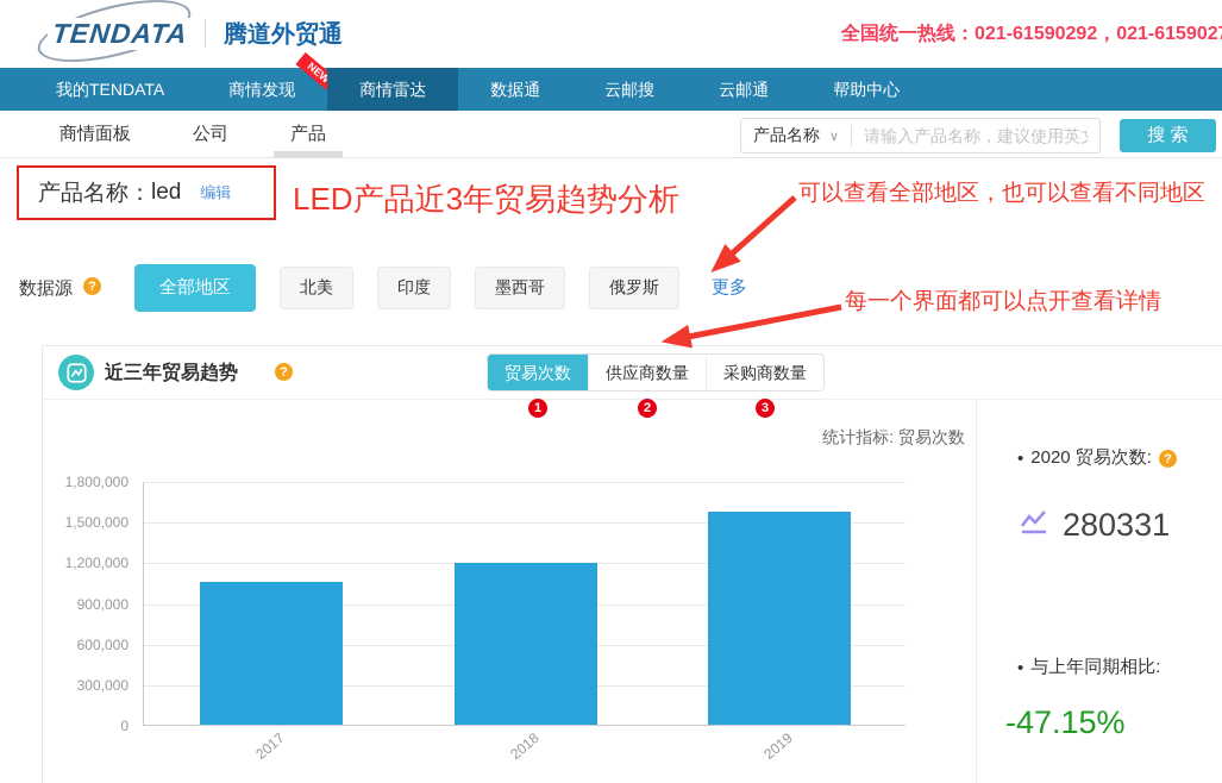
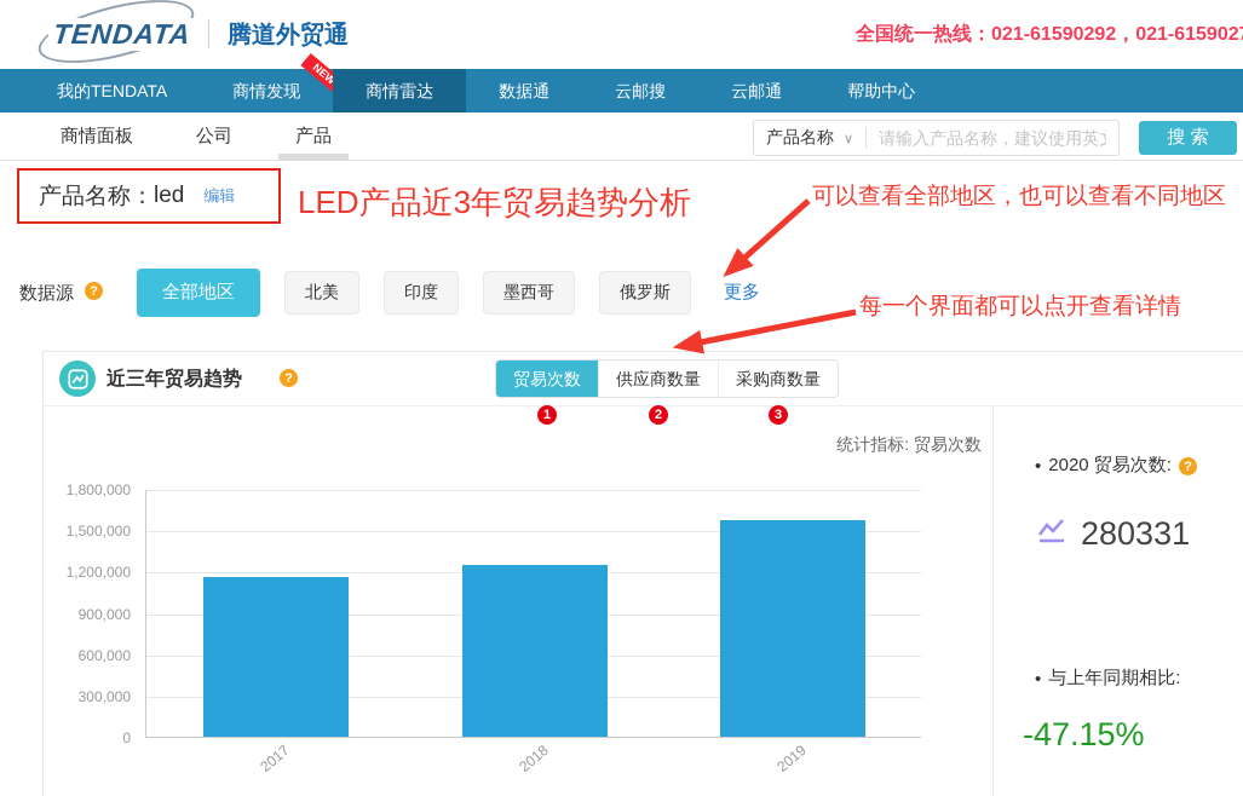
2017: 1050000 -> 1160000
2018: 1200000 -> 1250000
